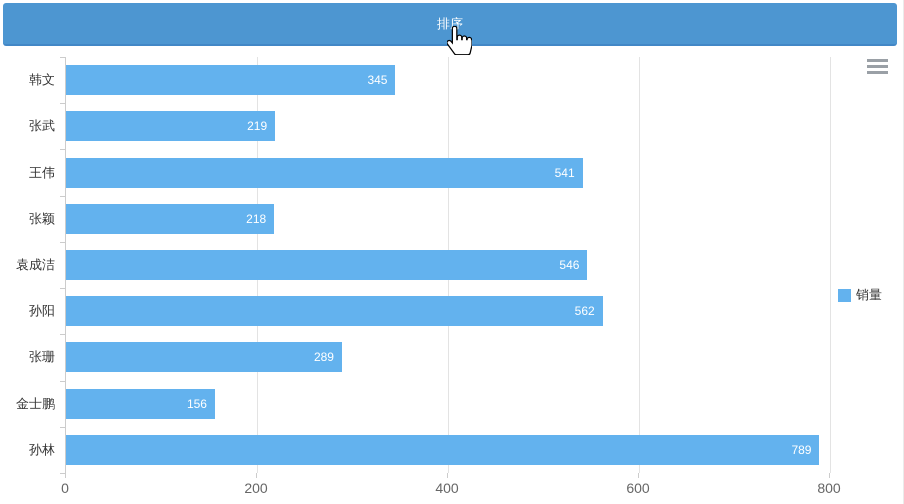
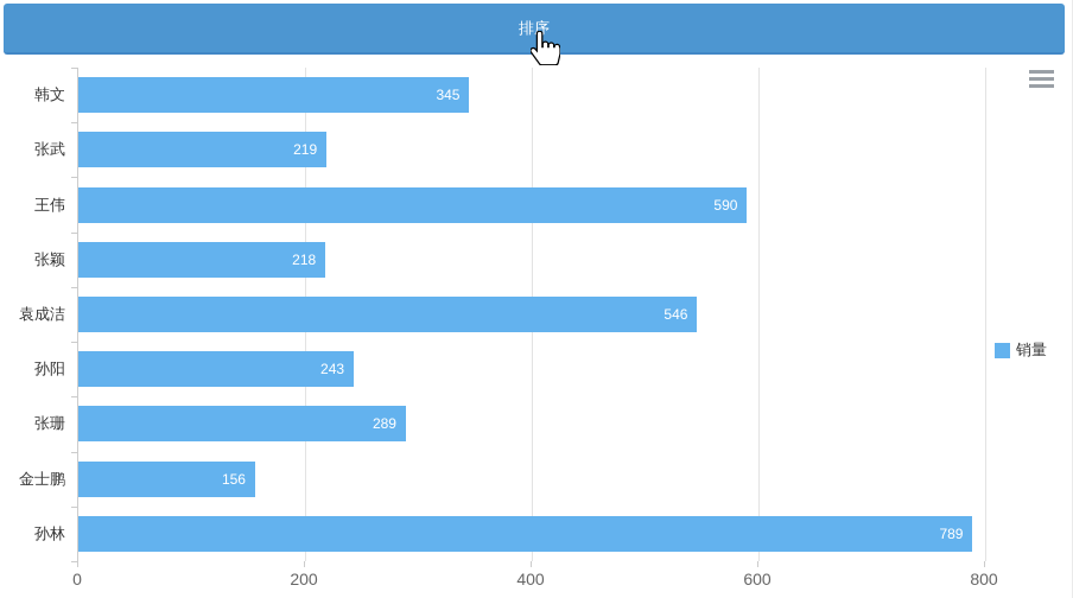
王伟: 541 -> 590
孙阳: 562 -> 243
